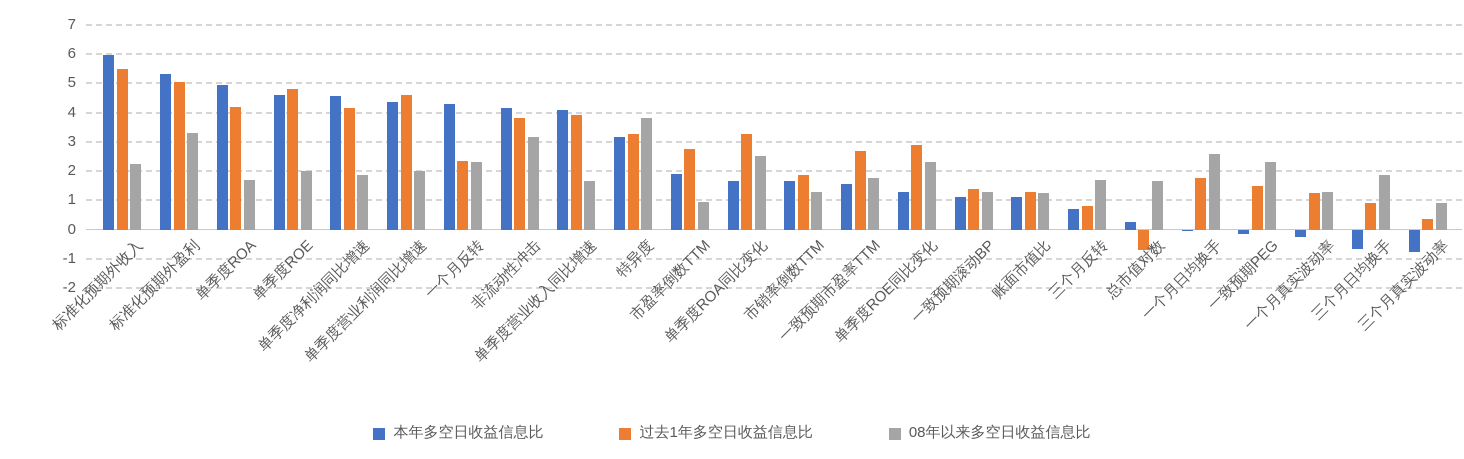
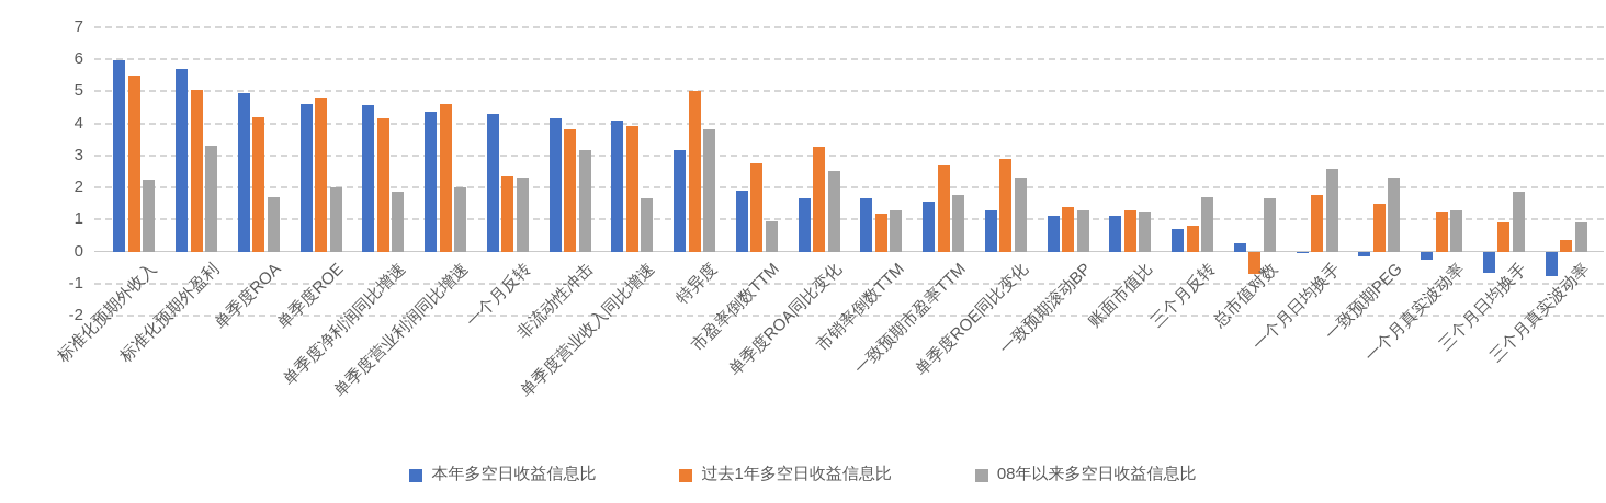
本年多空日收益信息比/标准化预期外盈利: 5.3 -> 5.7
过去1年多空日收益信息比/特异度: 3.2 -> 5.0
过去1年多空日收益信息比/市销率倒数TTM: 1.9 -> 1.2
